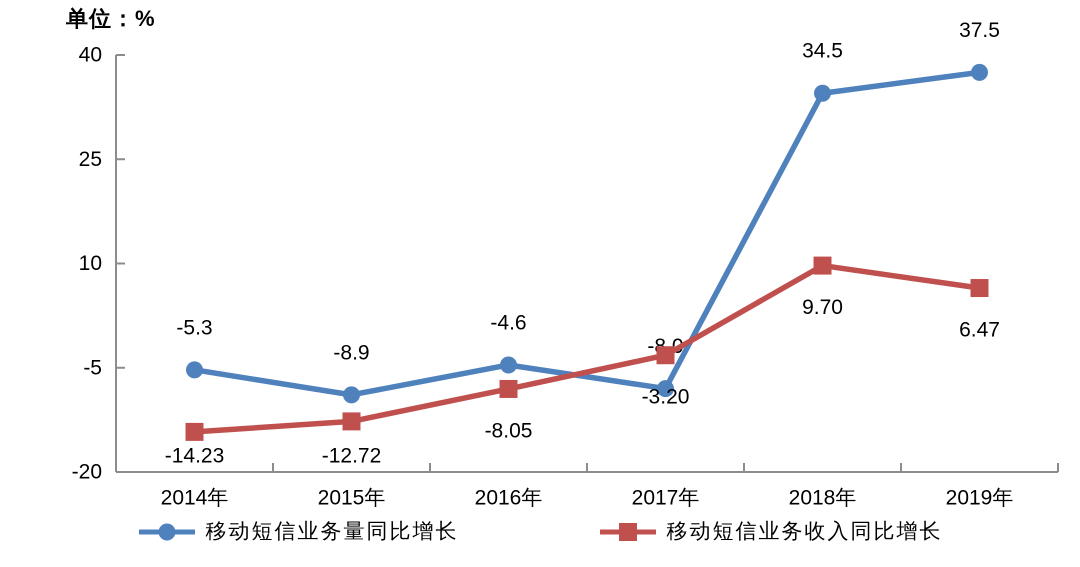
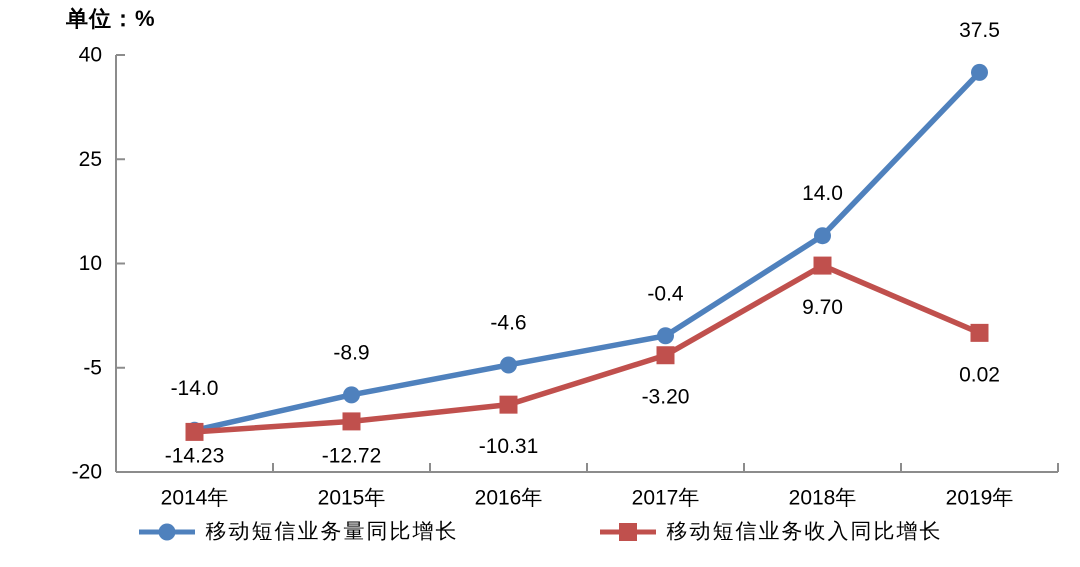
移动短信业务量同比增长/2014年: -5.3 -> -14.0
移动短信业务收入同比增长/2016年: -8.05 -> -10.31
移动短信业务量同比增长/2017年: -8.0 -> -0.4
移动短信业务量同比增长/2018年: 34.5 -> 14.0
移动短信业务收入同比增长/2019年: 6.47 -> 0.02
